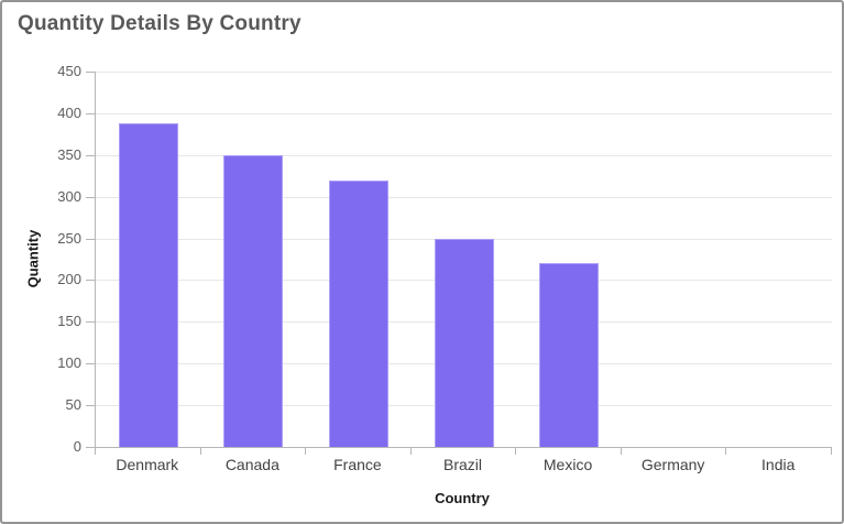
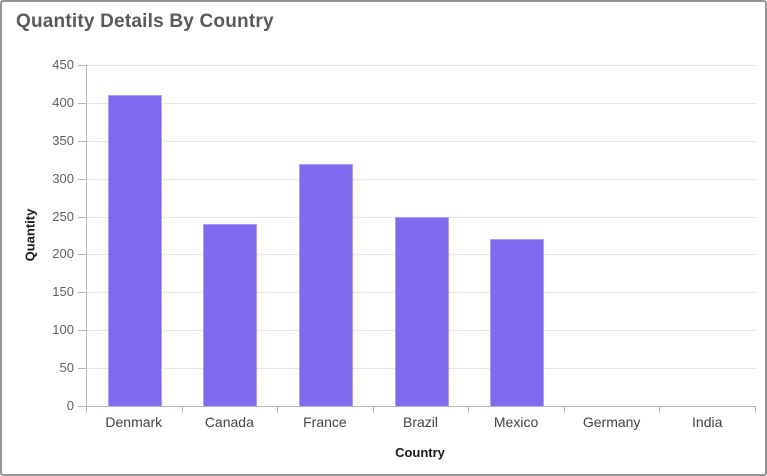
Denmark: 390 -> 410
Canada: 350 -> 240
